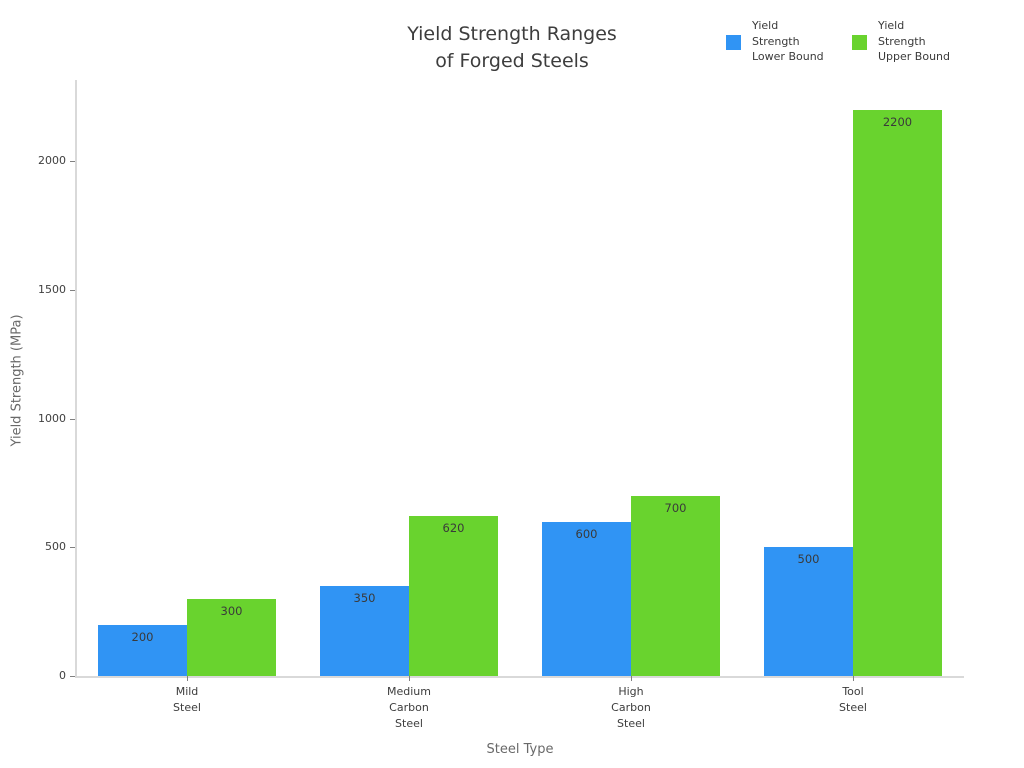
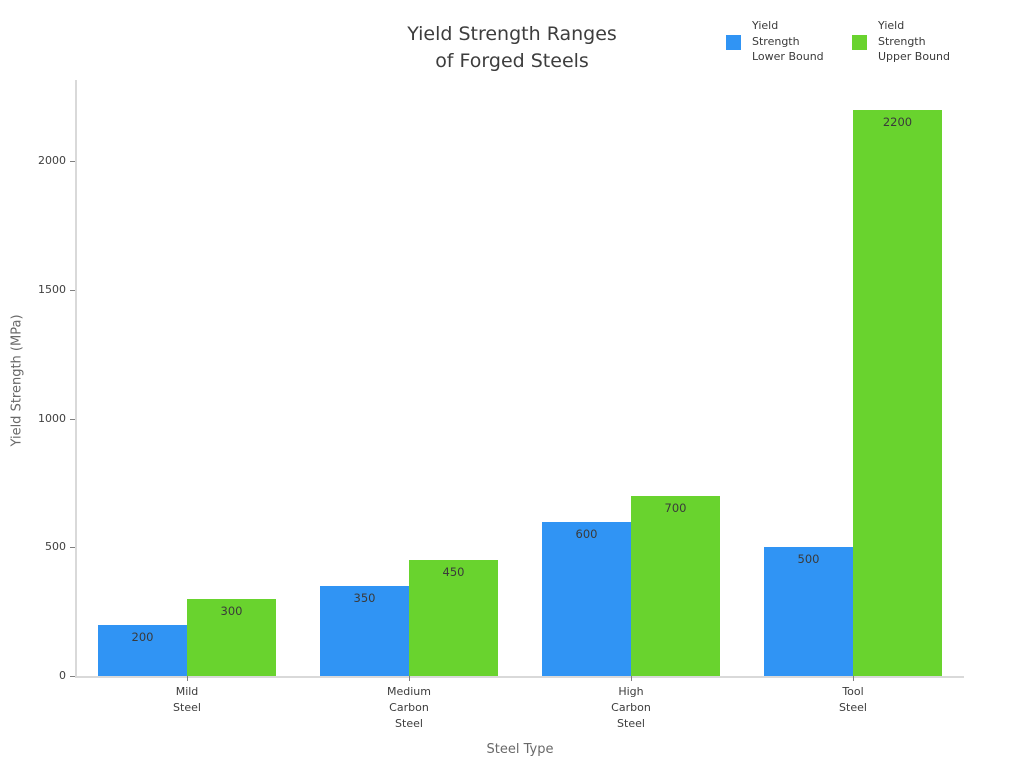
Yield Strength Upper Bound/Medium Carbon Steel: 620 -> 450
